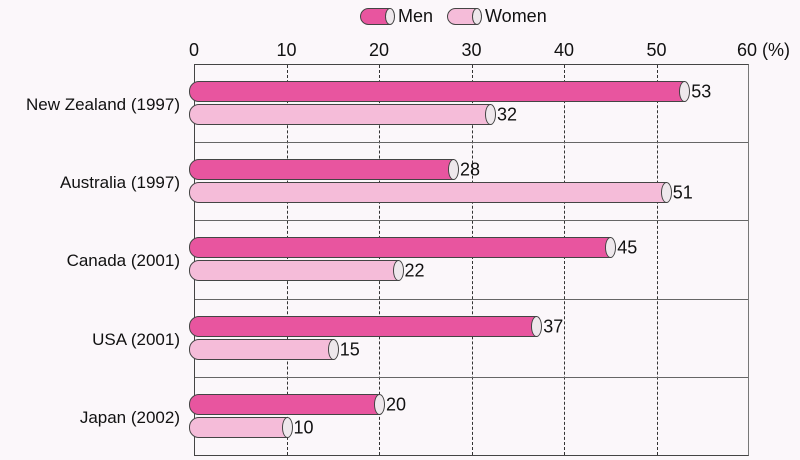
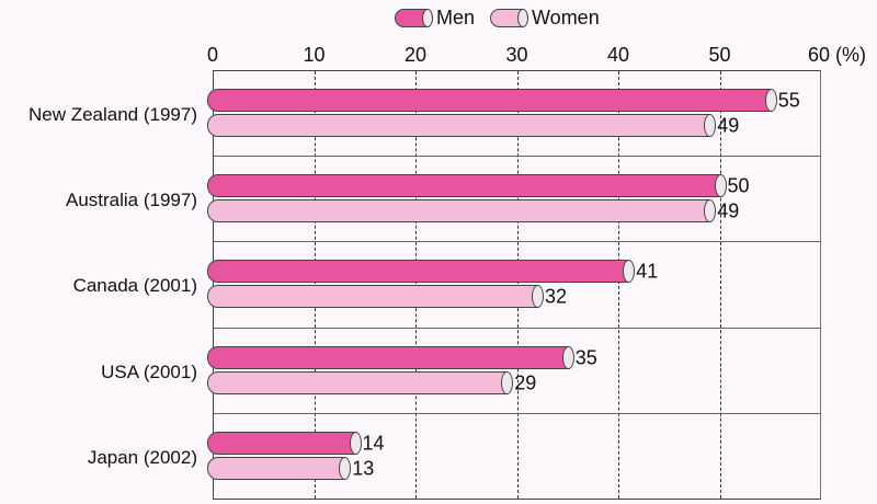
Men/New Zealand (1997): 53 -> 55
Women/New Zealand (1997): 32 -> 49
Men/Australia (1997): 28 -> 50
Women/Australia (1997): 51 -> 49
Men/Canada (2001): 45 -> 41
Women/Canada (2001): 22 -> 32
Men/USA (2001): 37 -> 35
Women/USA (2001): 15 -> 29
Men/Japan (2002): 20 -> 14
Women/Japan (2002): 10 -> 13
